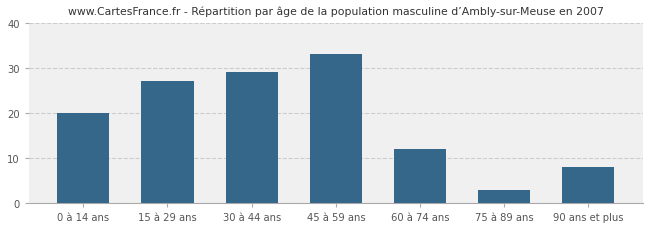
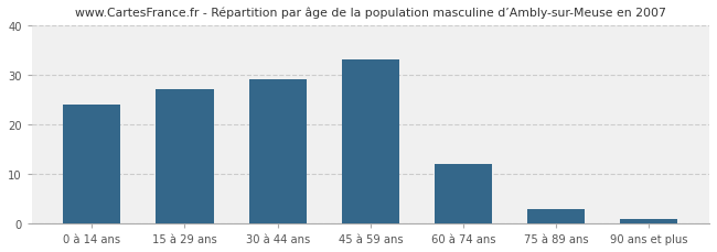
0 à 14 ans: 20 -> 24
90 ans et plus: 8 -> 1
